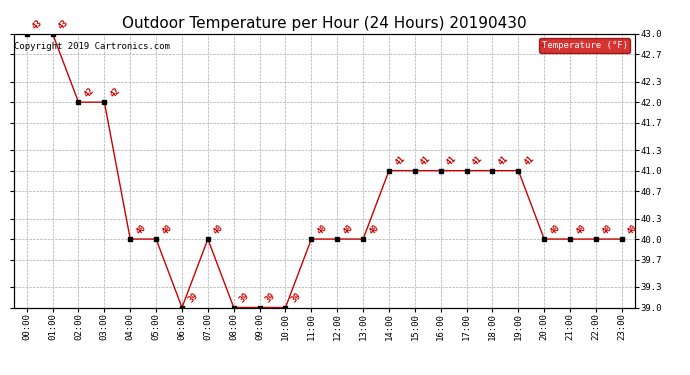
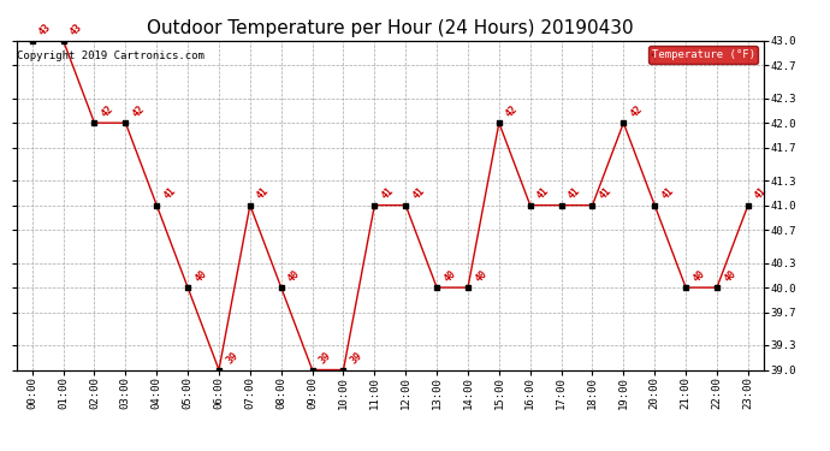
04:00: 40 -> 41
07:00: 40 -> 41
08:00: 39 -> 40
11:00: 40 -> 41
12:00: 40 -> 41
14:00: 41 -> 40
15:00: 41 -> 42
19:00: 41 -> 42
20:00: 40 -> 41
23:00: 40 -> 41
